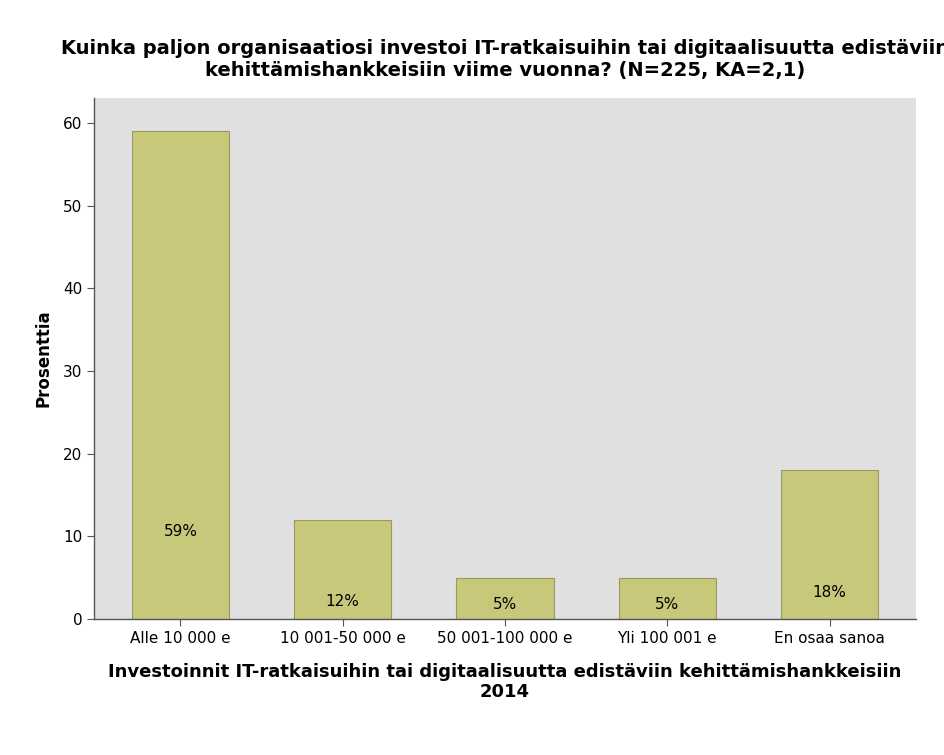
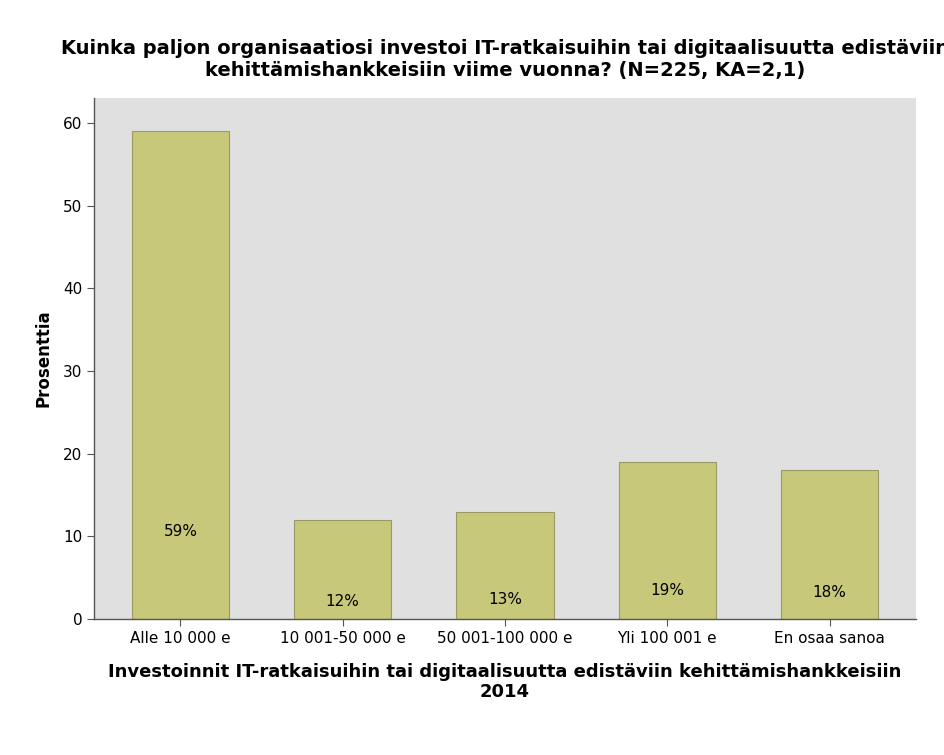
50 001-100 000 e: 5% -> 13%
Yli 100 001 e: 5% -> 19%
